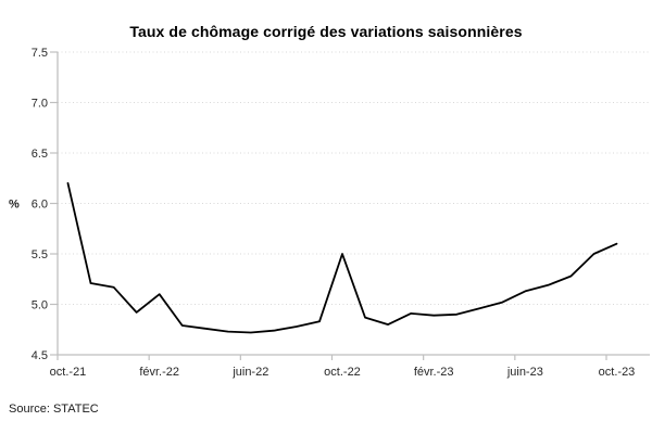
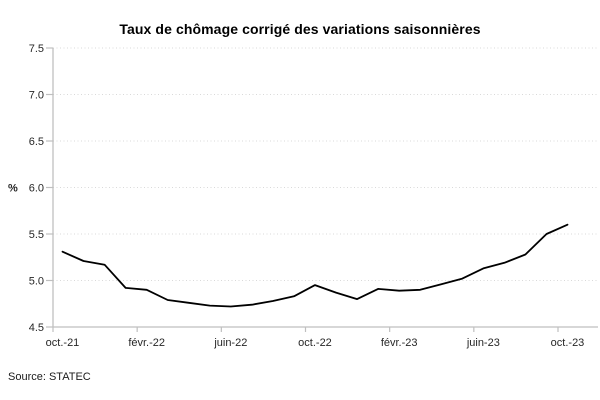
oct.-21: 6.2 -> 5.3
févr.-22: 5.1 -> 4.9
oct.-22: 5.5 -> 5.0
